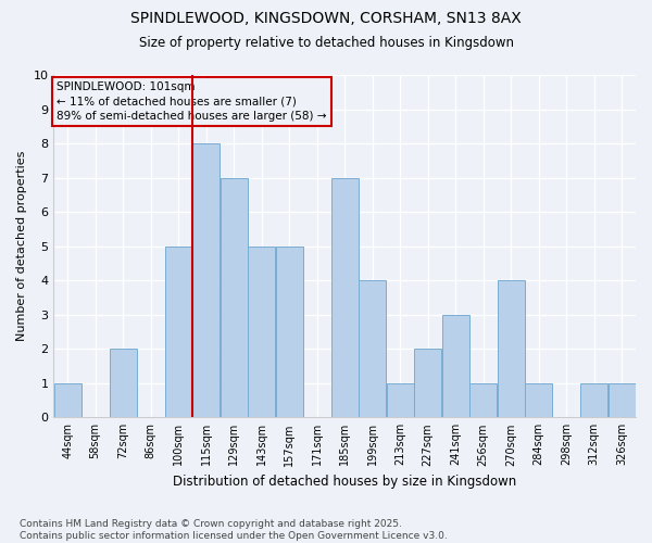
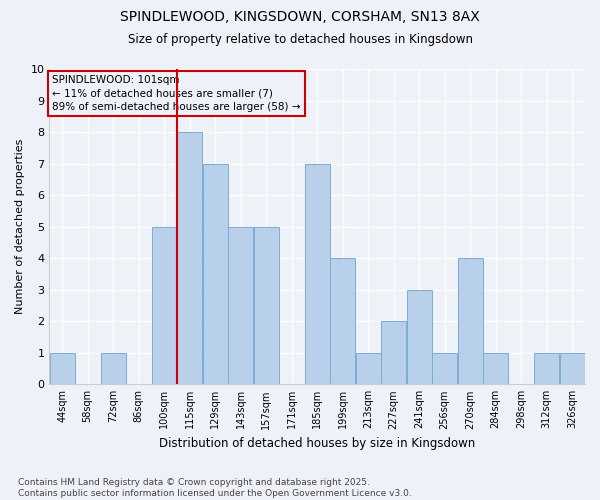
72sqm: 2 -> 1
